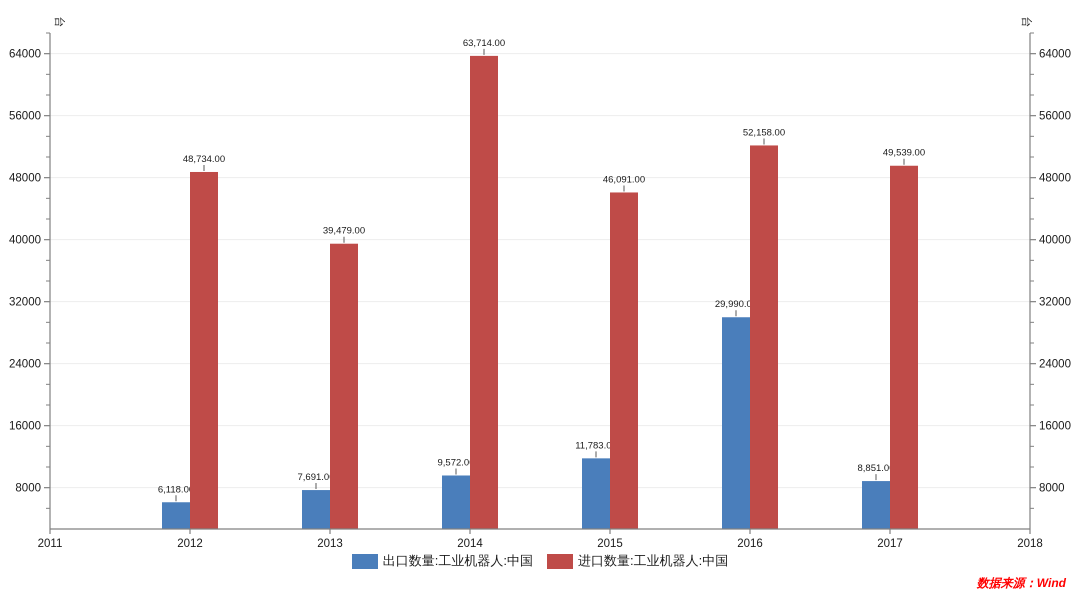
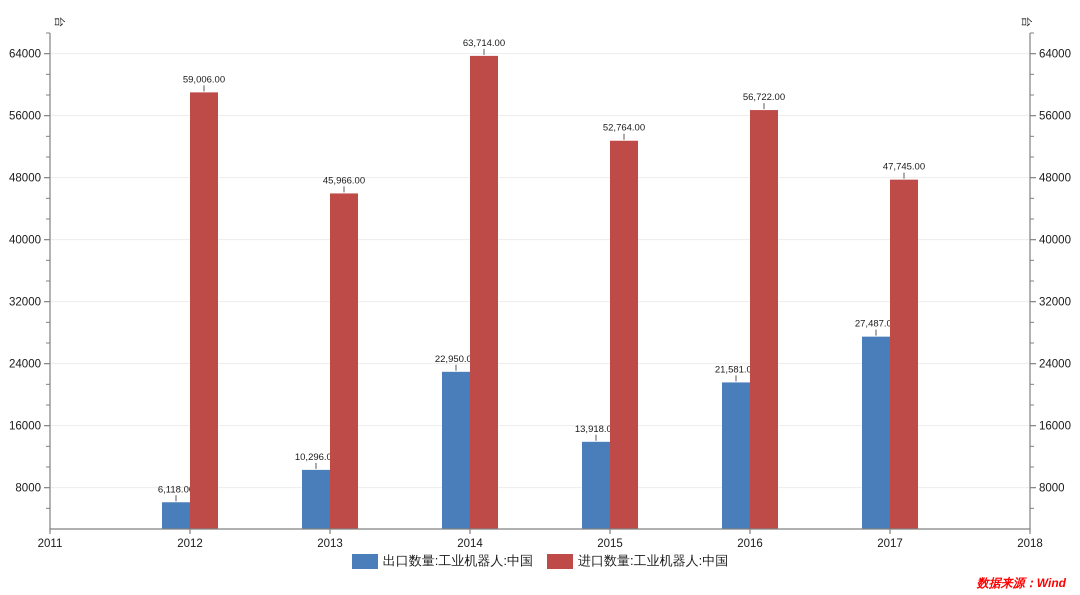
进口数量:工业机器人:中国/2012: 48,734.00 -> 59,006.00
出口数量:工业机器人:中国/2013: 7,691.00 -> 10,296.00
进口数量:工业机器人:中国/2013: 39,479.00 -> 45,966.00
出口数量:工业机器人:中国/2014: 9,572.00 -> 22,950.00
出口数量:工业机器人:中国/2015: 11,783.00 -> 13,918.00
进口数量:工业机器人:中国/2015: 46,091.00 -> 52,764.00
出口数量:工业机器人:中国/2016: 29,990.00 -> 21,581.00
进口数量:工业机器人:中国/2016: 52,158.00 -> 56,722.00
出口数量:工业机器人:中国/2017: 8,851.00 -> 27,487.00
进口数量:工业机器人:中国/2017: 49,539.00 -> 47,745.00
